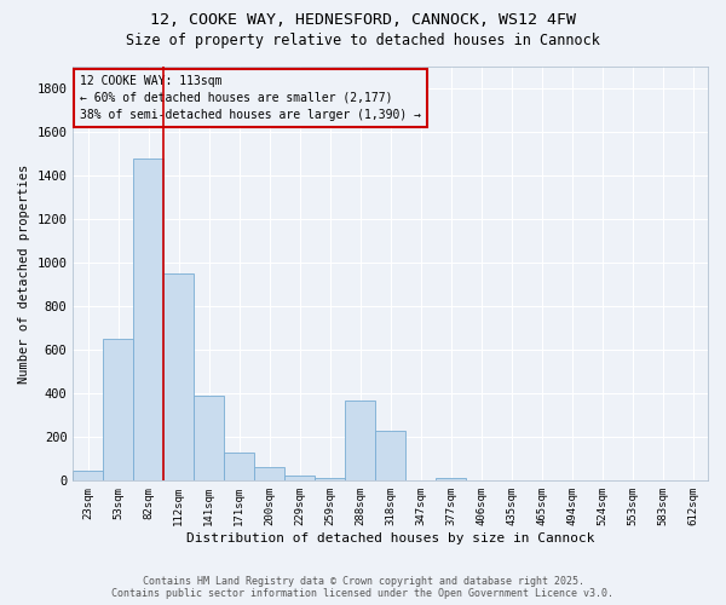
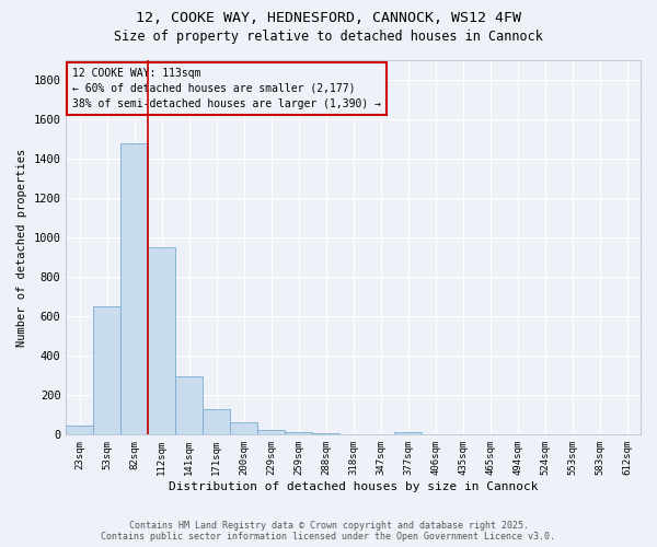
141sqm: 390 -> 300
288sqm: 370 -> 0
318sqm: 230 -> 0
